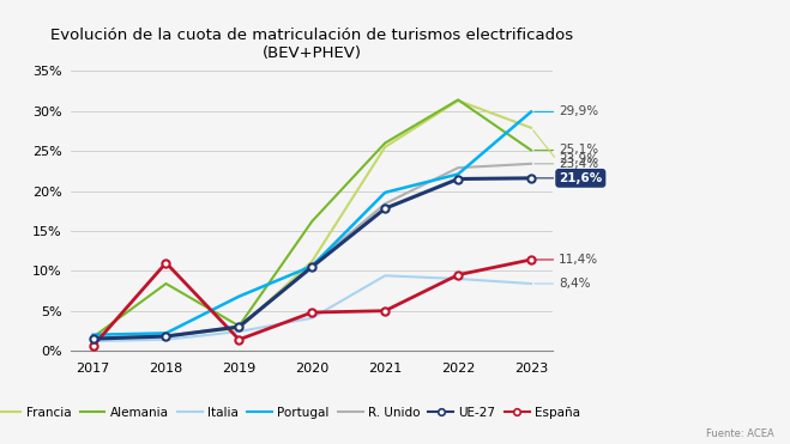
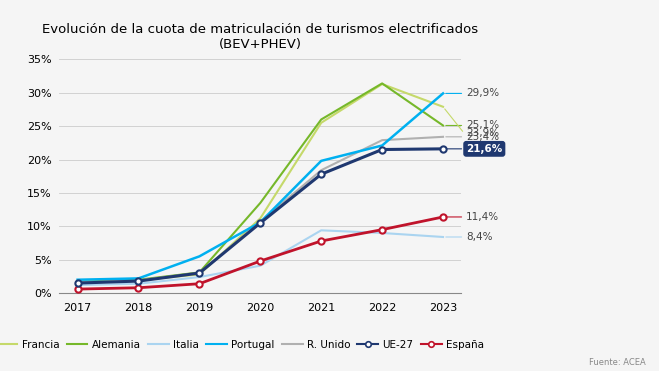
Alemania/2018: 8.4% -> 2.0%
España/2018: 11.0% -> 0.8%
Portugal/2019: 6.8% -> 5.5%
Alemania/2020: 16.2% -> 13.5%
España/2021: 5.0% -> 7.8%
